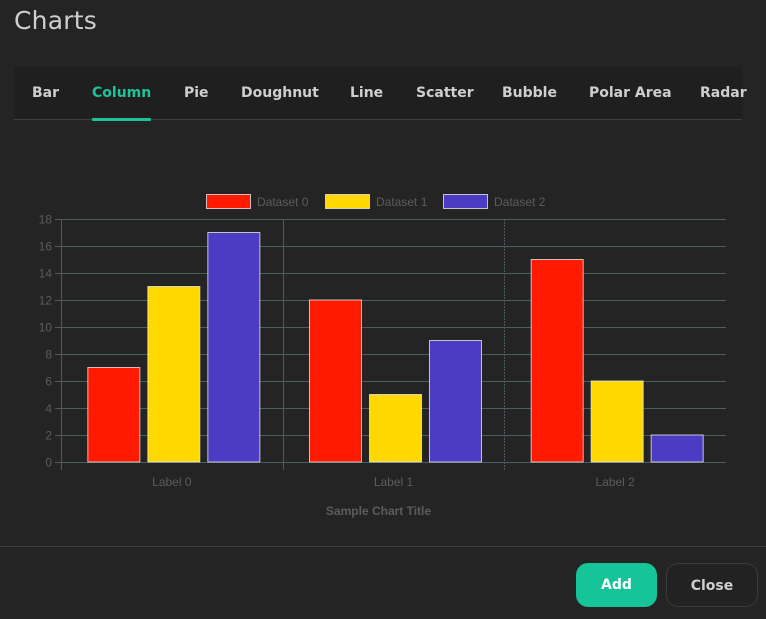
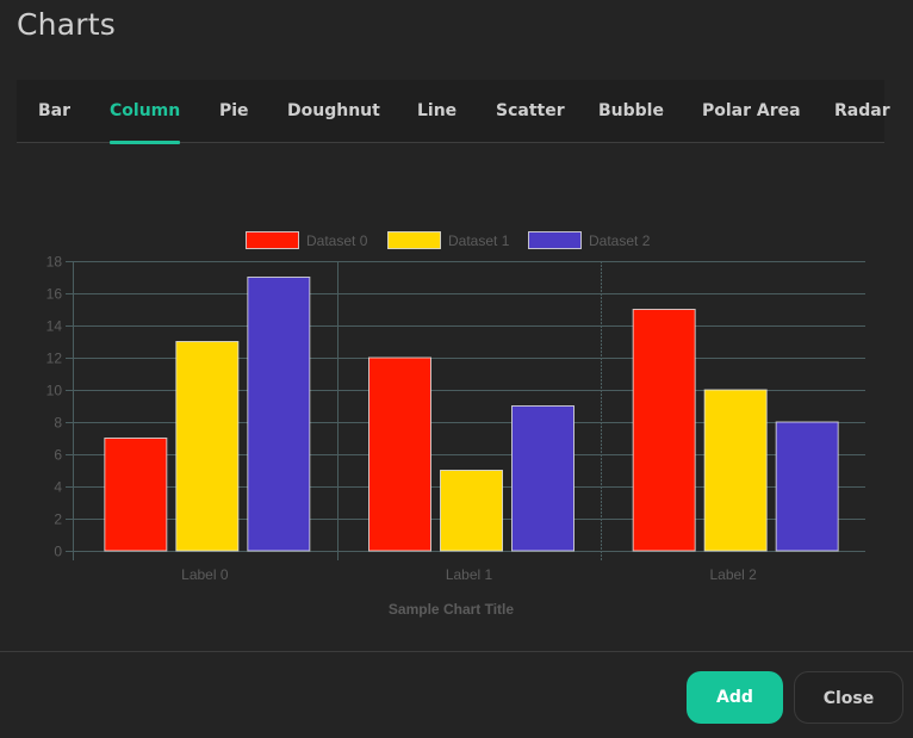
Dataset 1/Label 2: 6 -> 10
Dataset 2/Label 2: 2 -> 8
